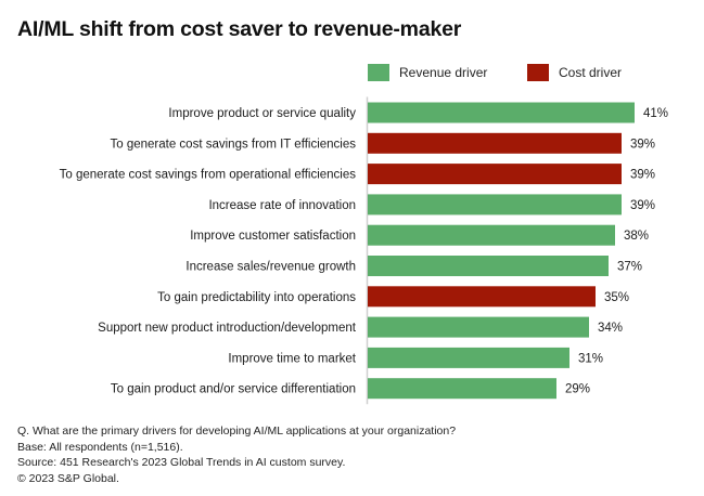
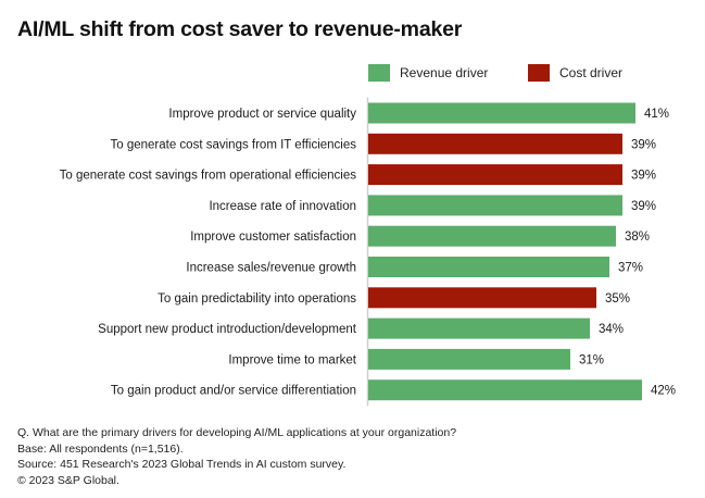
To gain product and/or service differentiation: 29% -> 42%
